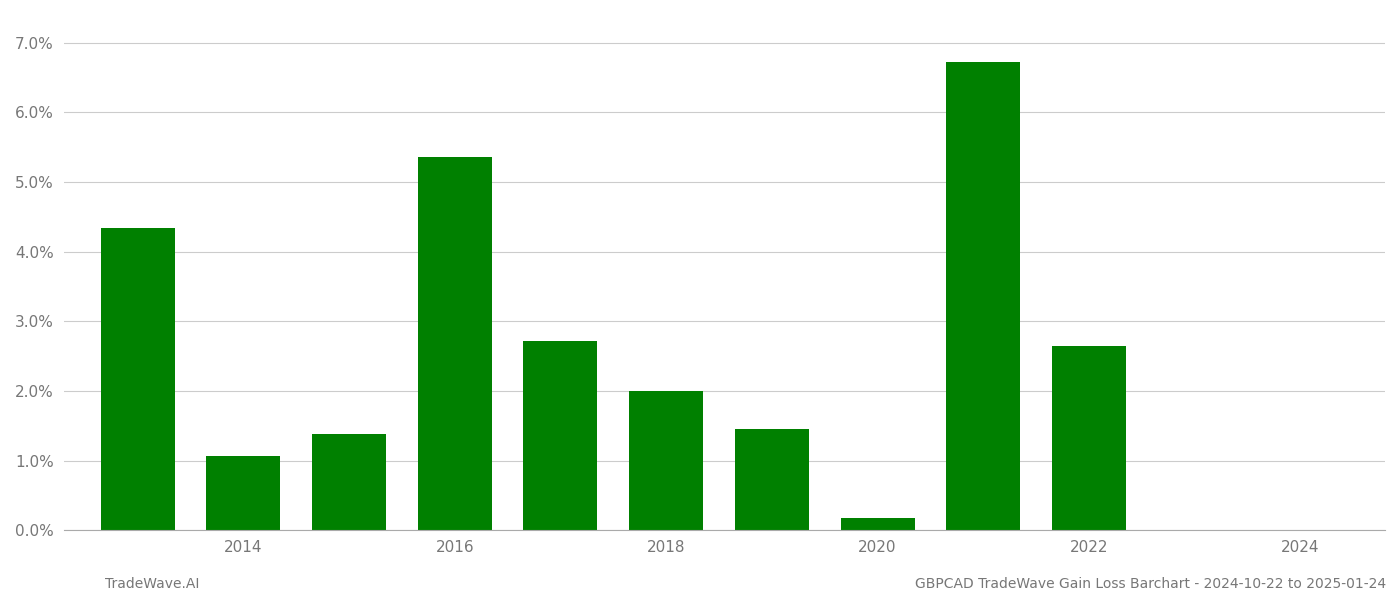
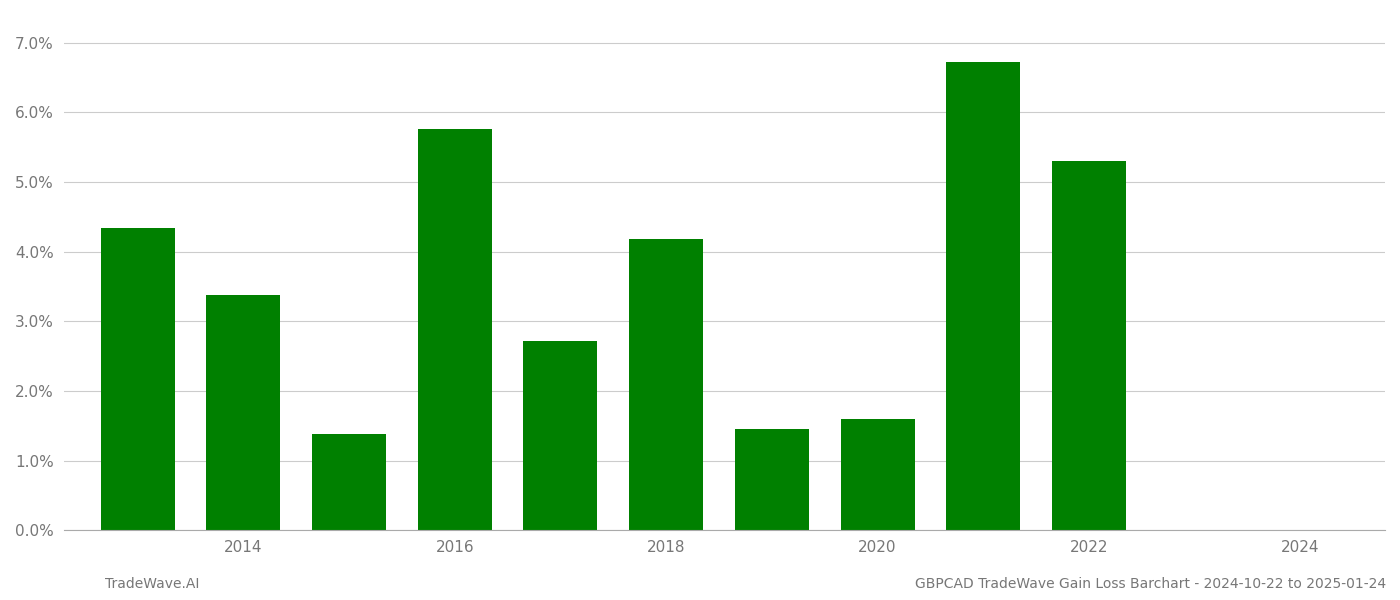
2014: 1.07% -> 3.38%
2016: 5.36% -> 5.76%
2018: 2.00% -> 4.18%
2020: 0.18% -> 1.60%
2022: 2.64% -> 5.30%
